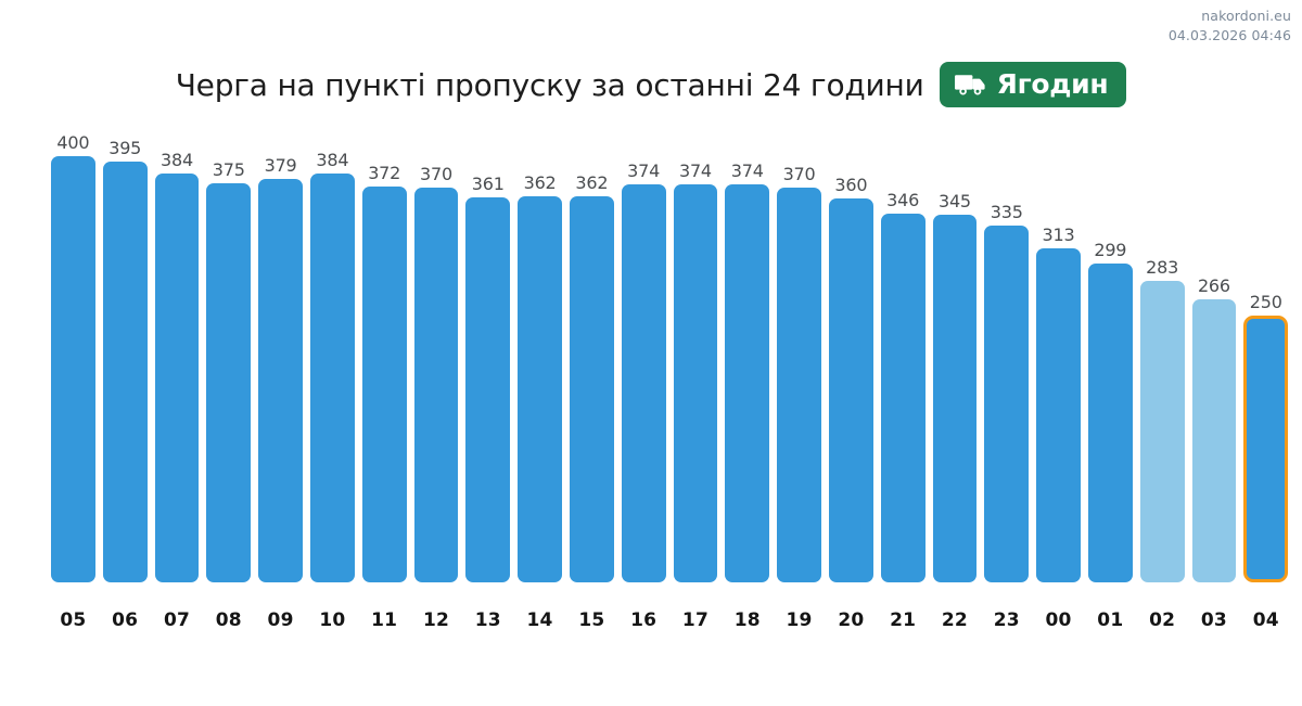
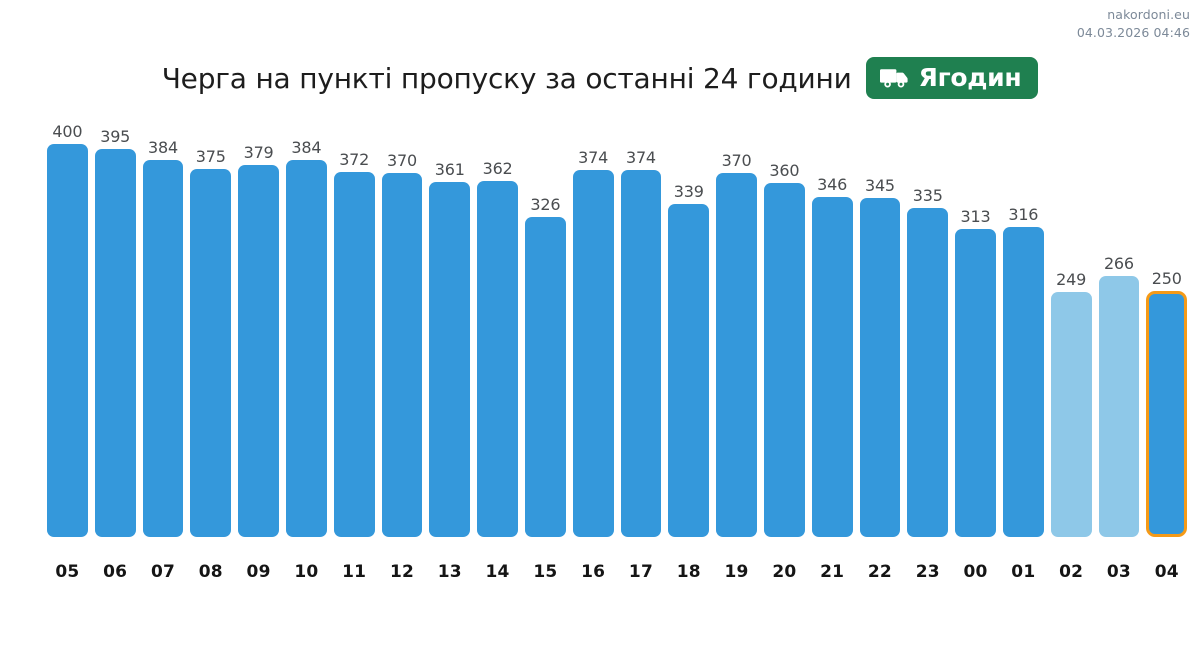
15: 362 -> 326
18: 374 -> 339
01: 299 -> 316
02: 283 -> 249
